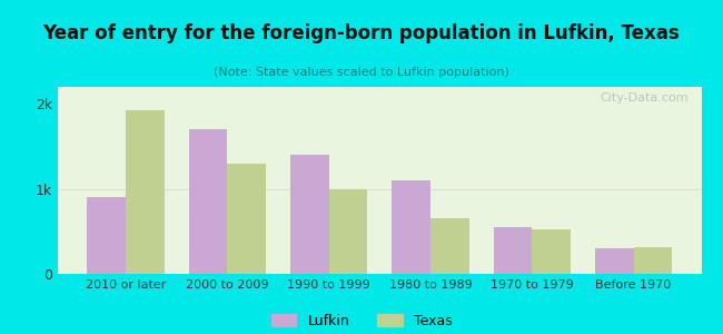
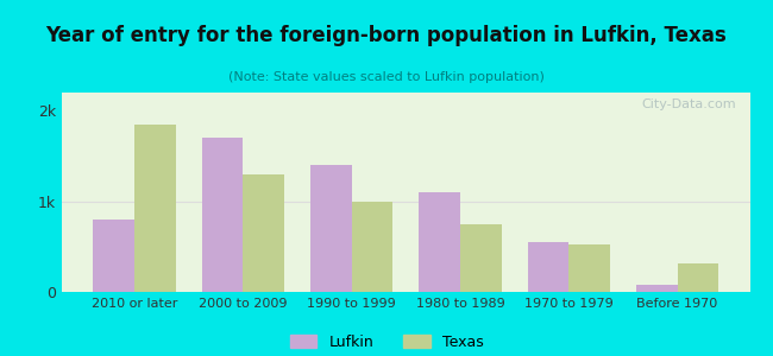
Lufkin/2010 or later: 0.90k -> 0.80k
Texas/2010 or later: 1.92k -> 1.85k
Texas/1980 to 1989: 0.66k -> 0.75k
Lufkin/Before 1970: 0.30k -> 0.08k
